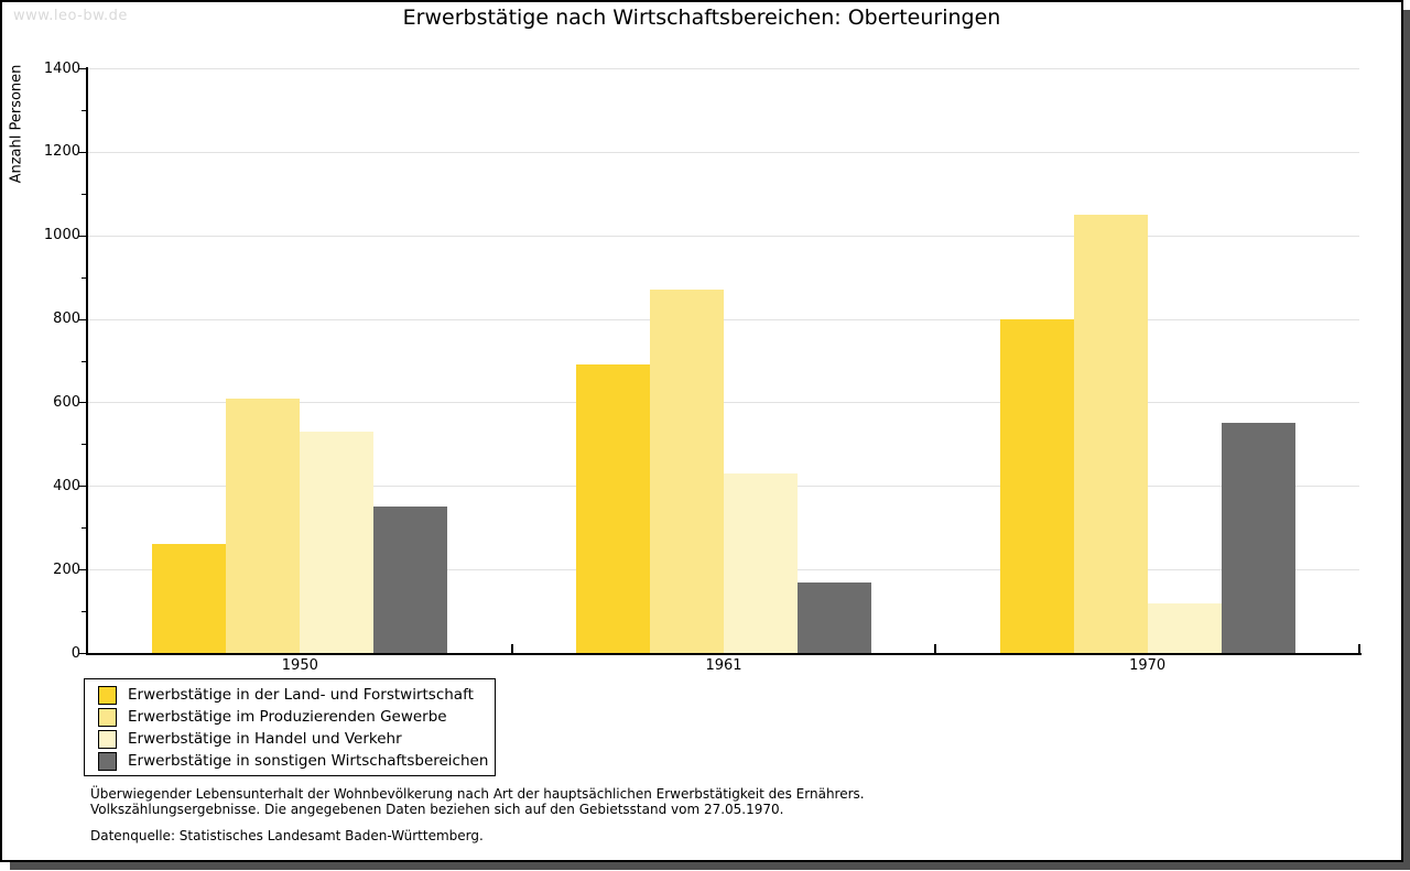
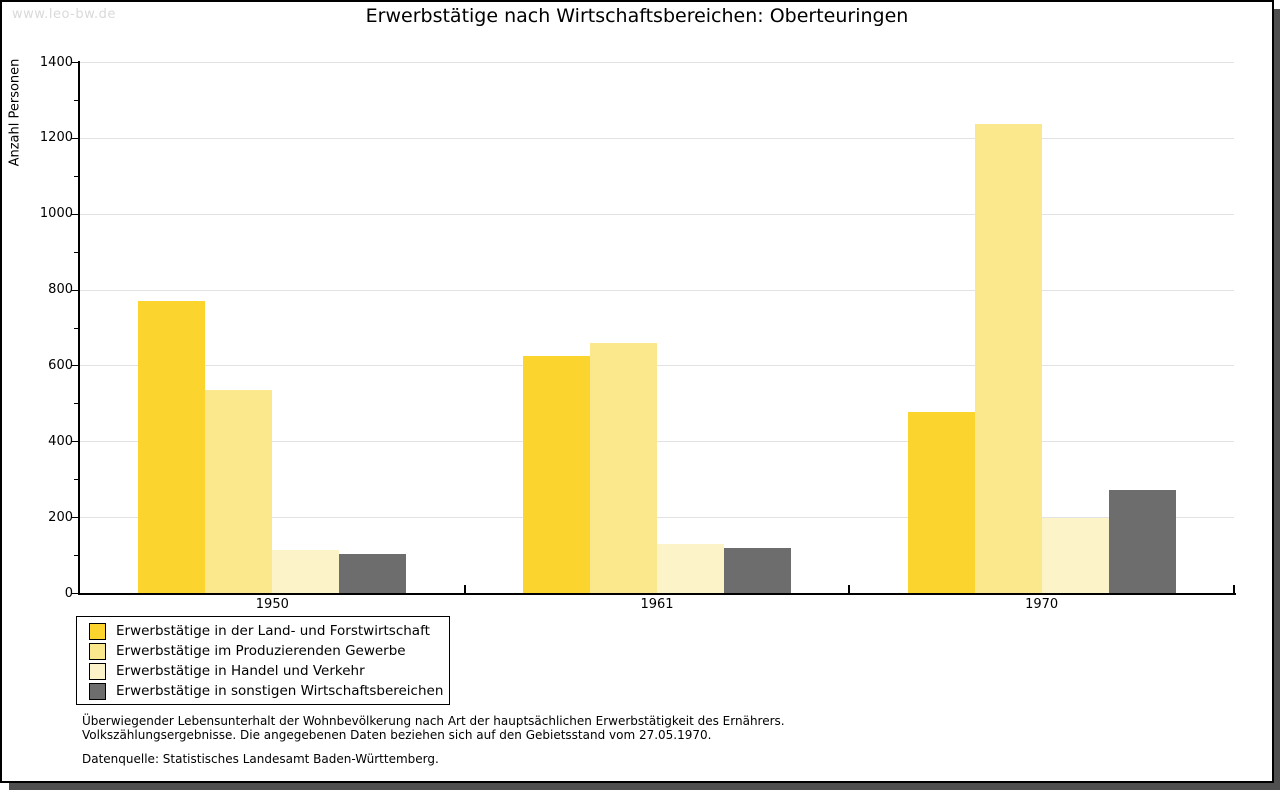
Erwerbstätige in der Land- und Forstwirtschaft/1950: 260 -> 770
Erwerbstätige im Produzierenden Gewerbe/1950: 610 -> 540
Erwerbstätige in Handel und Verkehr/1950: 530 -> 110
Erwerbstätige in sonstigen Wirtschaftsbereichen/1950: 350 -> 100
Erwerbstätige in der Land- und Forstwirtschaft/1961: 690 -> 620
Erwerbstätige im Produzierenden Gewerbe/1961: 870 -> 660
Erwerbstätige in Handel und Verkehr/1961: 430 -> 130
Erwerbstätige in sonstigen Wirtschaftsbereichen/1961: 170 -> 120
Erwerbstätige in der Land- und Forstwirtschaft/1970: 800 -> 480
Erwerbstätige im Produzierenden Gewerbe/1970: 1050 -> 1240
Erwerbstätige in Handel und Verkehr/1970: 120 -> 200
Erwerbstätige in sonstigen Wirtschaftsbereichen/1970: 550 -> 270
